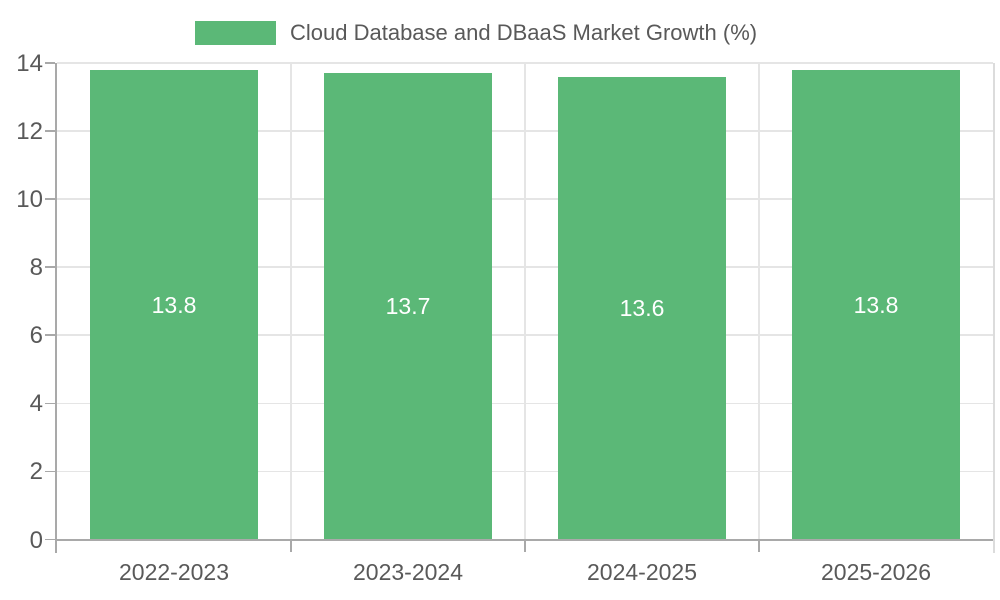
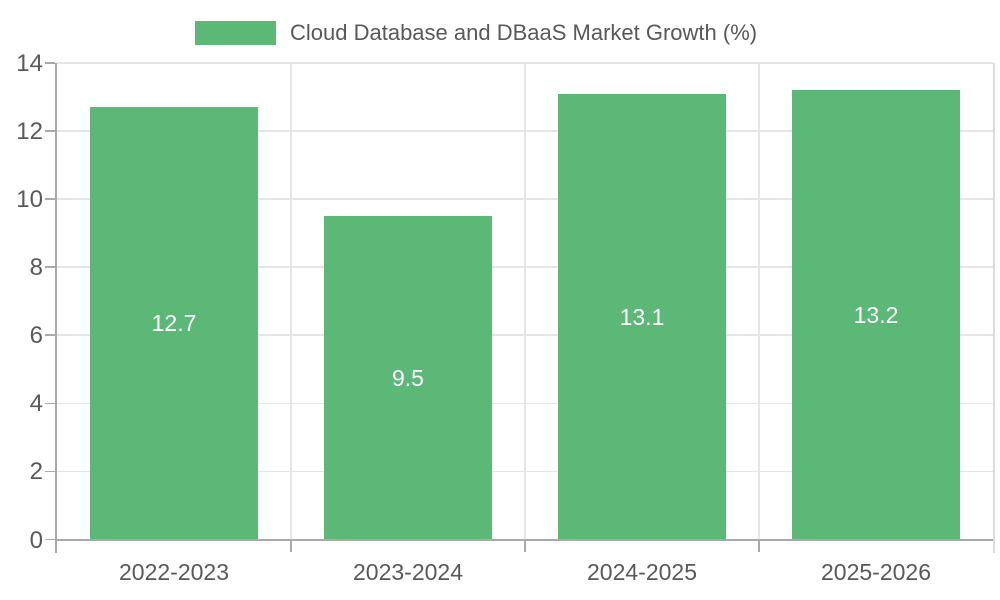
2022-2023: 13.8 -> 12.7
2023-2024: 13.7 -> 9.5
2024-2025: 13.6 -> 13.1
2025-2026: 13.8 -> 13.2
